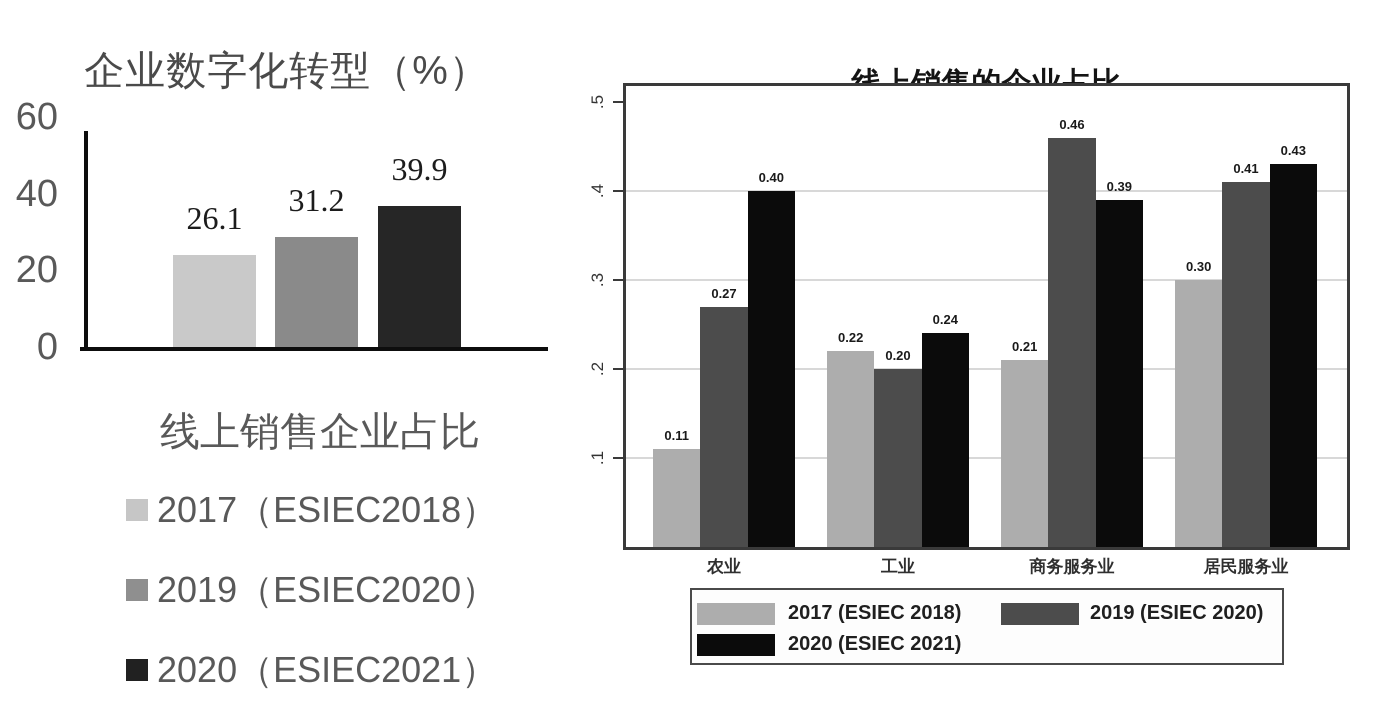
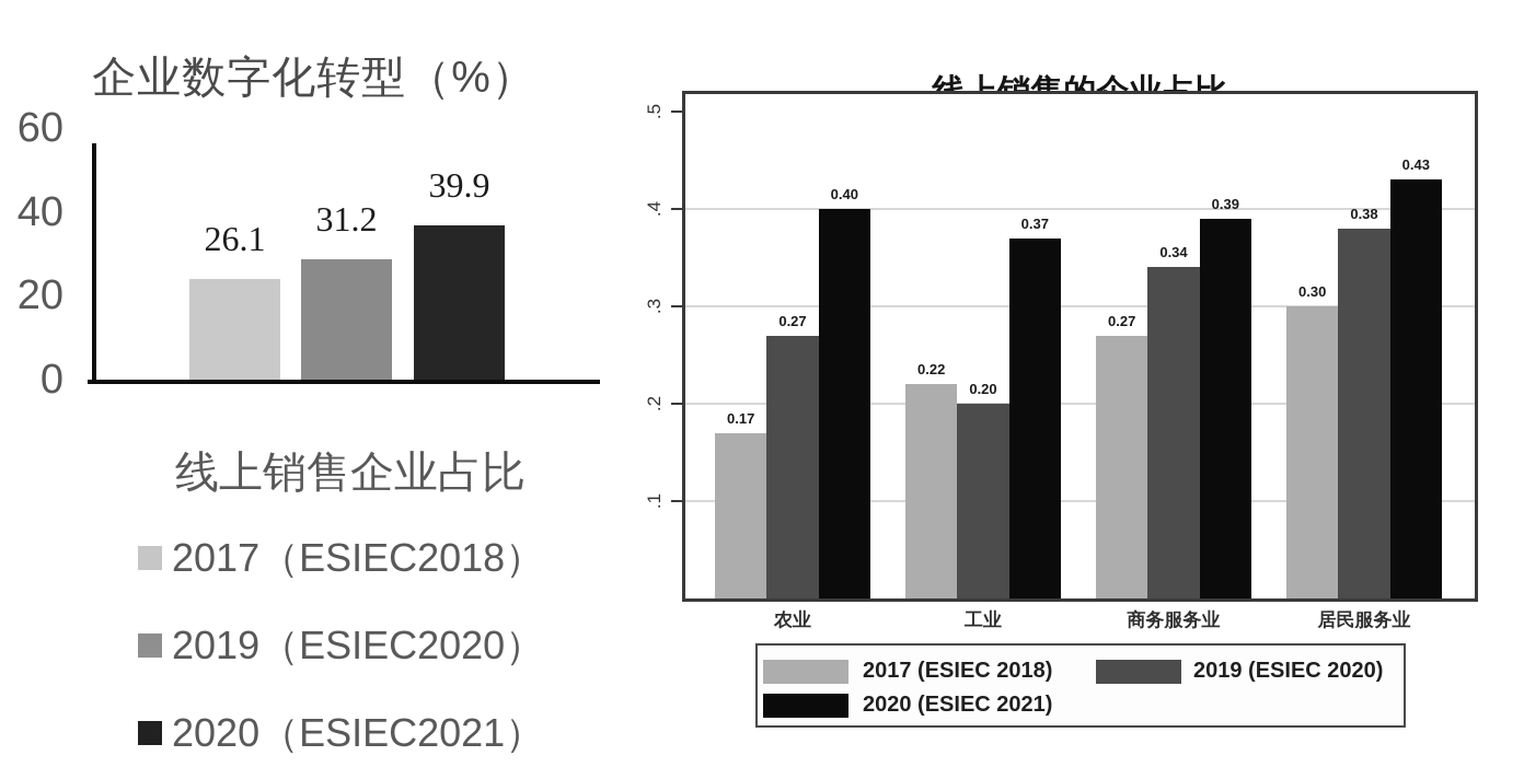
线上销售的企业占比/2017 (ESIEC 2018)/农业: 0.11 -> 0.17
线上销售的企业占比/2020 (ESIEC 2021)/工业: 0.24 -> 0.37
线上销售的企业占比/2017 (ESIEC 2018)/商务服务业: 0.21 -> 0.27
线上销售的企业占比/2019 (ESIEC 2020)/商务服务业: 0.46 -> 0.34
线上销售的企业占比/2019 (ESIEC 2020)/居民服务业: 0.41 -> 0.38
